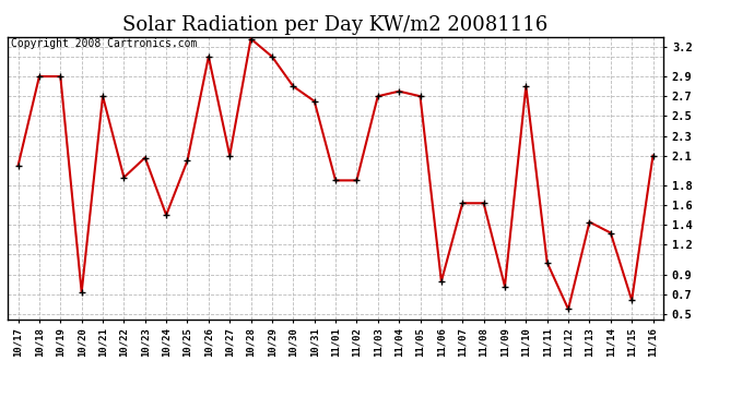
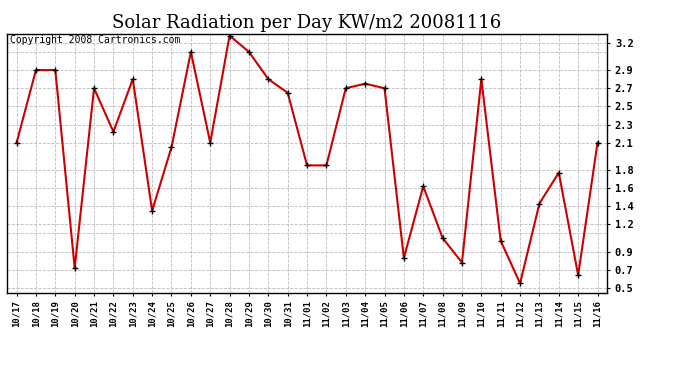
10/17: 2.00 -> 2.10
10/22: 1.88 -> 2.22
10/23: 2.08 -> 2.80
10/24: 1.50 -> 1.35
11/08: 1.62 -> 1.05
11/14: 1.32 -> 1.77
